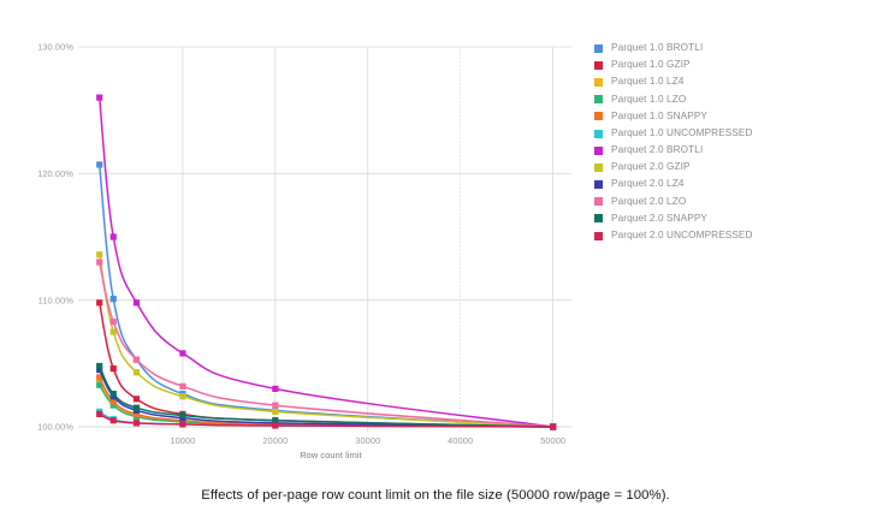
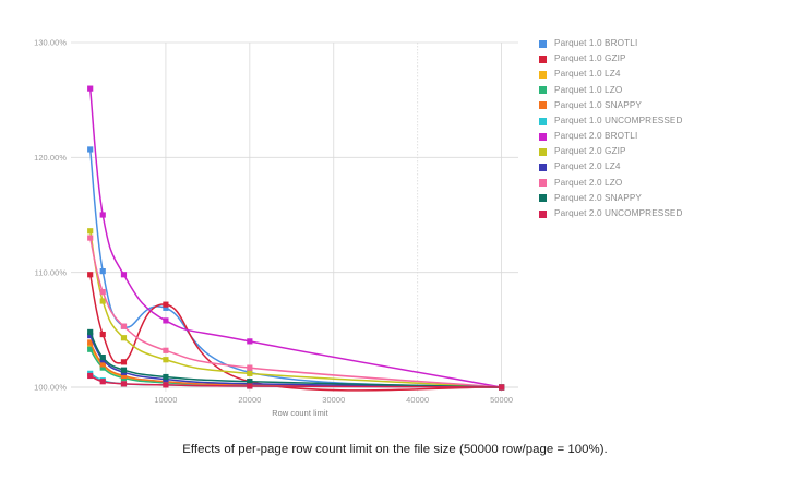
Parquet 1.0 BROTLI/10000: 102.6% -> 106.9%
Parquet 1.0 GZIP/10000: 101.0% -> 107.2%
Parquet 2.0 BROTLI/20000: 103.0% -> 104.0%
